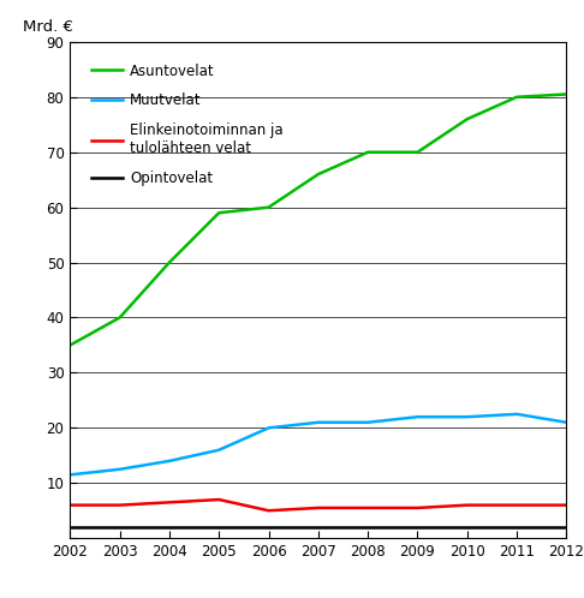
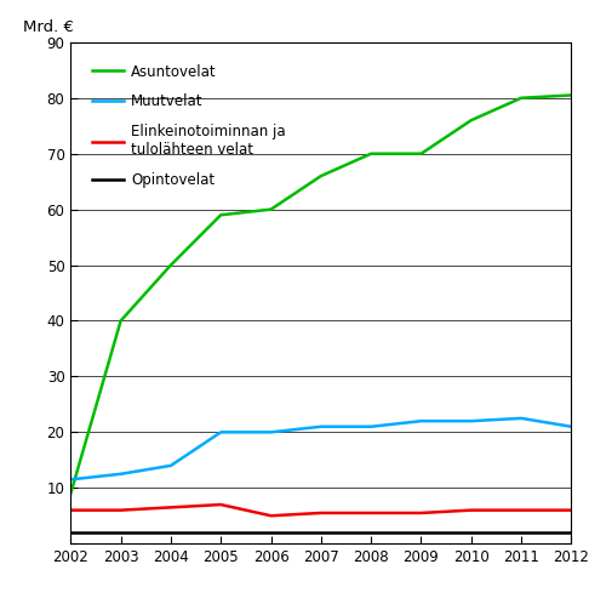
Asuntovelat/2002: 35.0 -> 9.0
Muutvelat/2005: 16.0 -> 20.0
